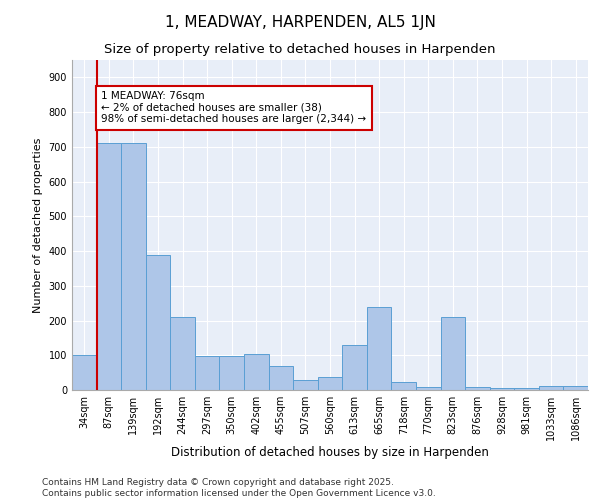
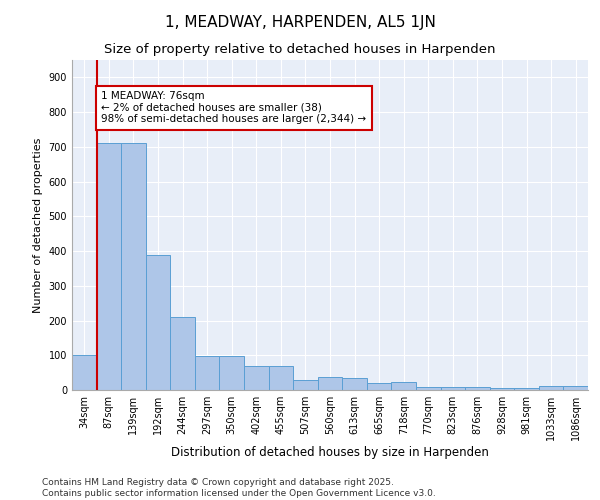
402sqm: 105 -> 70
613sqm: 130 -> 35
665sqm: 240 -> 20
823sqm: 210 -> 8
